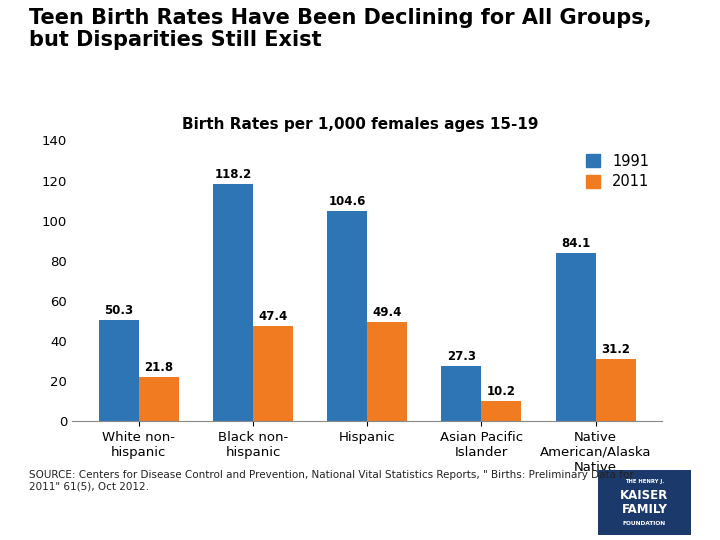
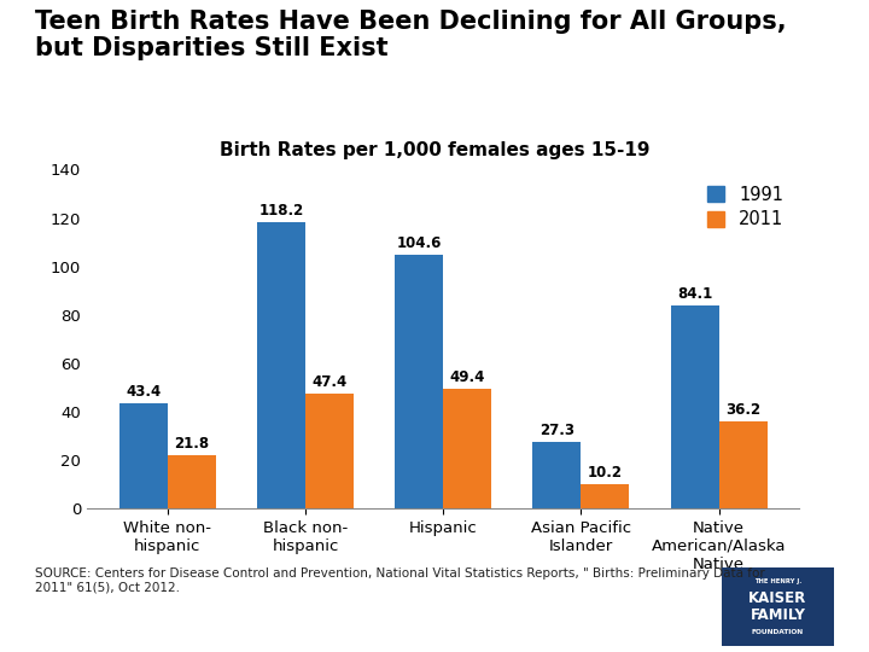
1991/White non- hispanic: 50.3 -> 43.4
2011/Native American/Alaska Native: 31.2 -> 36.2
